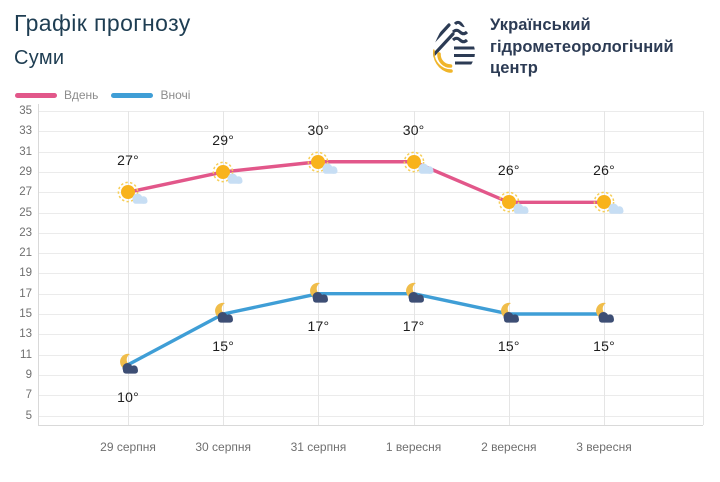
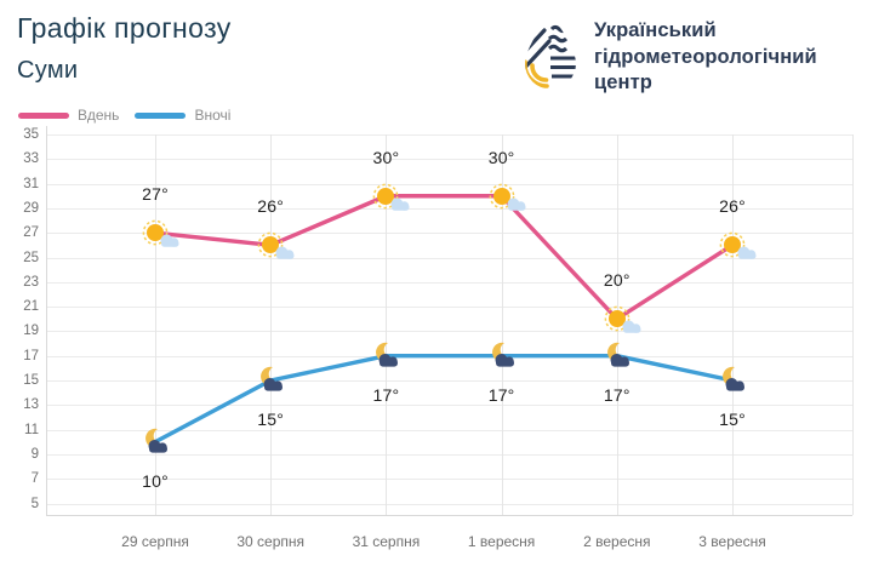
Вдень/30 серпня: 29° -> 26°
Вдень/2 вересня: 26° -> 20°
Вночі/2 вересня: 15° -> 17°
